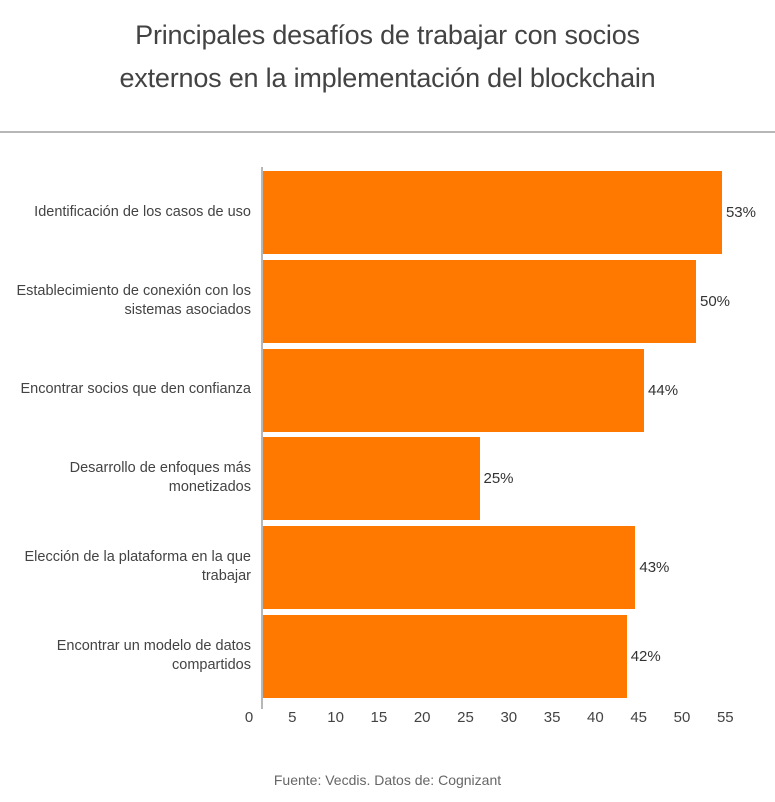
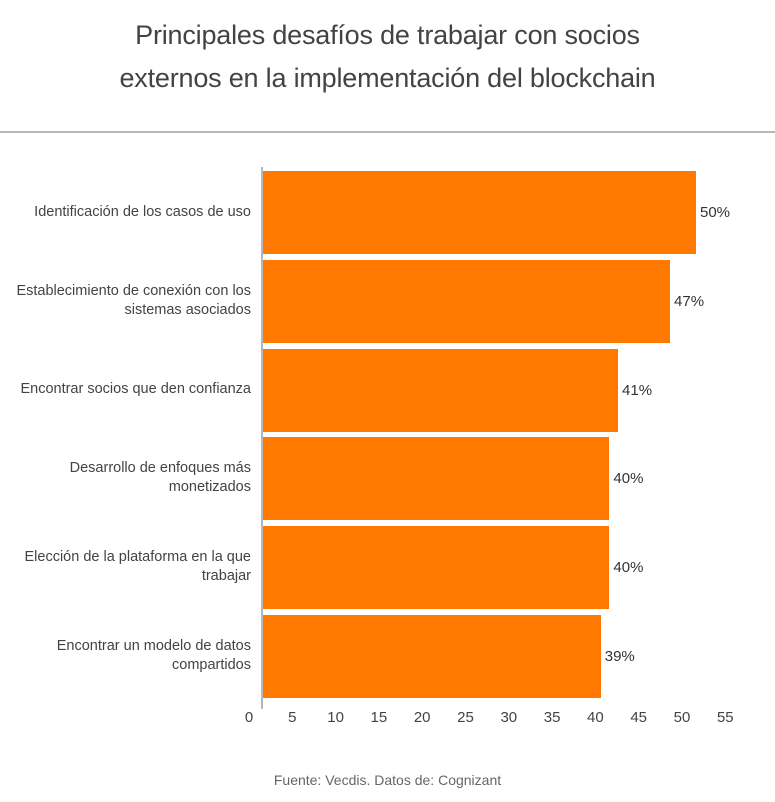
Identificación de los casos de uso: 53% -> 50%
Establecimiento de conexión con los sistemas asociados: 50% -> 47%
Encontrar socios que den confianza: 44% -> 41%
Desarrollo de enfoques más monetizados: 25% -> 40%
Elección de la plataforma en la que trabajar: 43% -> 40%
Encontrar un modelo de datos compartidos: 42% -> 39%
